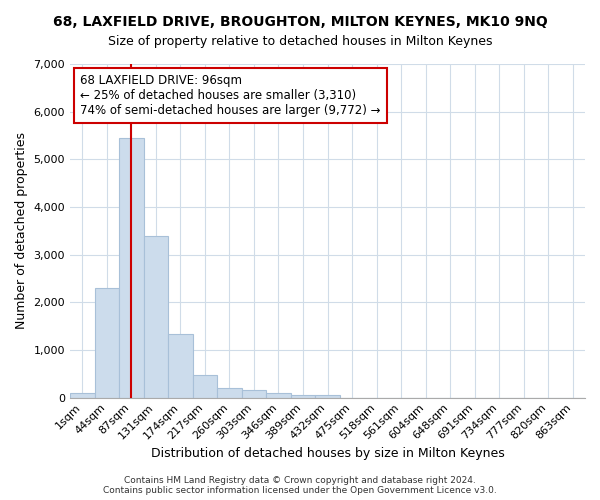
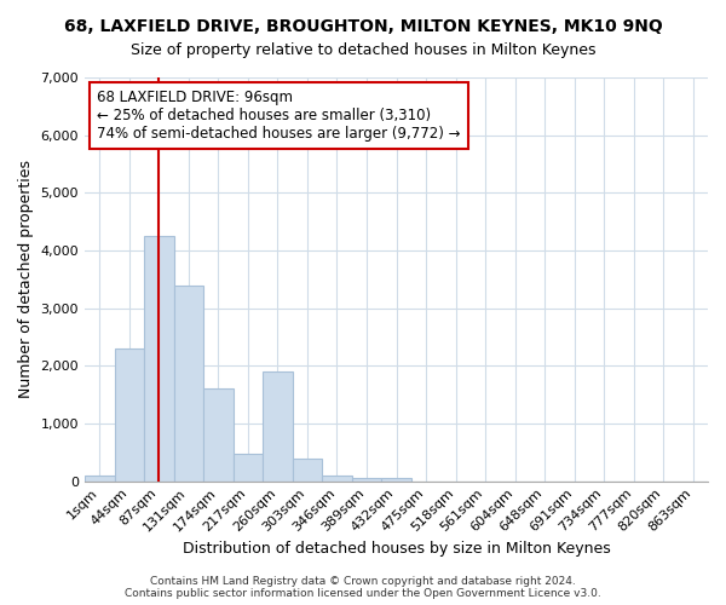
87sqm: 5,450 -> 4,250
174sqm: 1,340 -> 1,600
260sqm: 200 -> 1,900
303sqm: 160 -> 400
